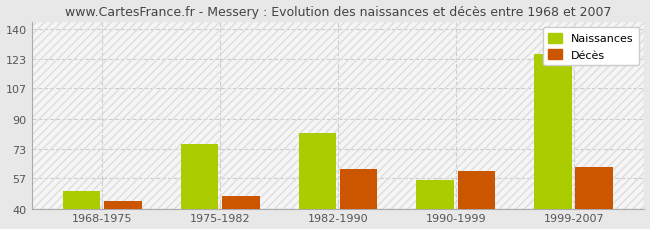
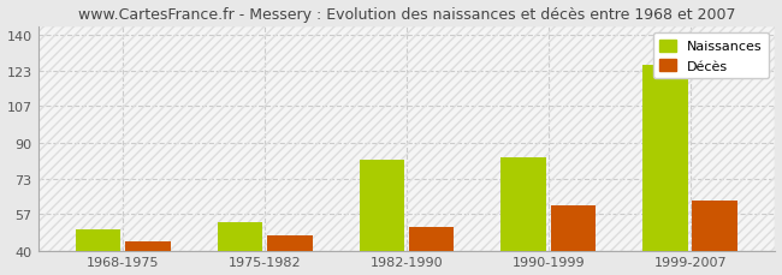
Naissances/1975-1982: 76 -> 53
Décès/1982-1990: 62 -> 51
Naissances/1990-1999: 56 -> 83
